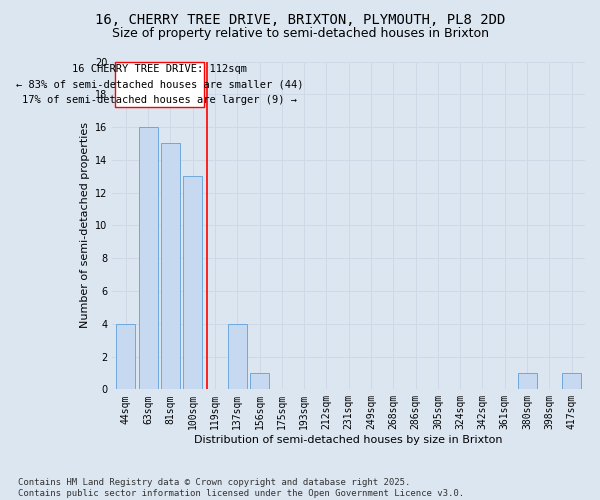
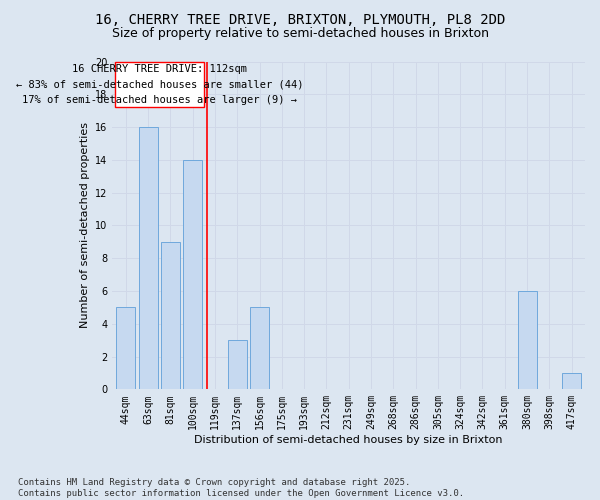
44sqm: 4 -> 5
81sqm: 15 -> 9
100sqm: 13 -> 14
137sqm: 4 -> 3
156sqm: 1 -> 5
380sqm: 1 -> 6
